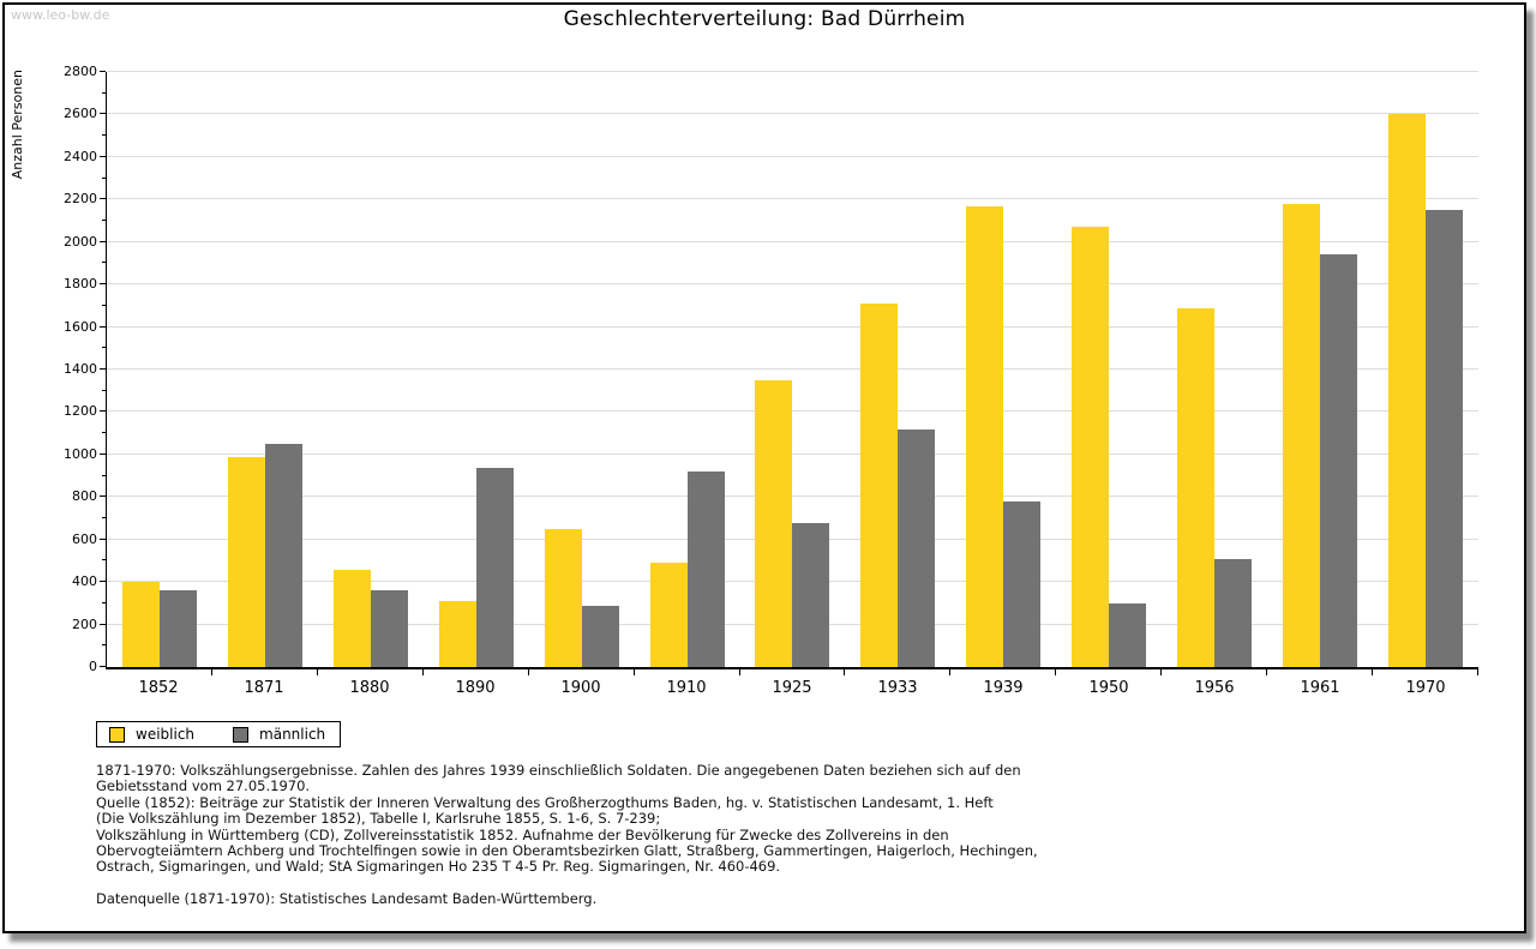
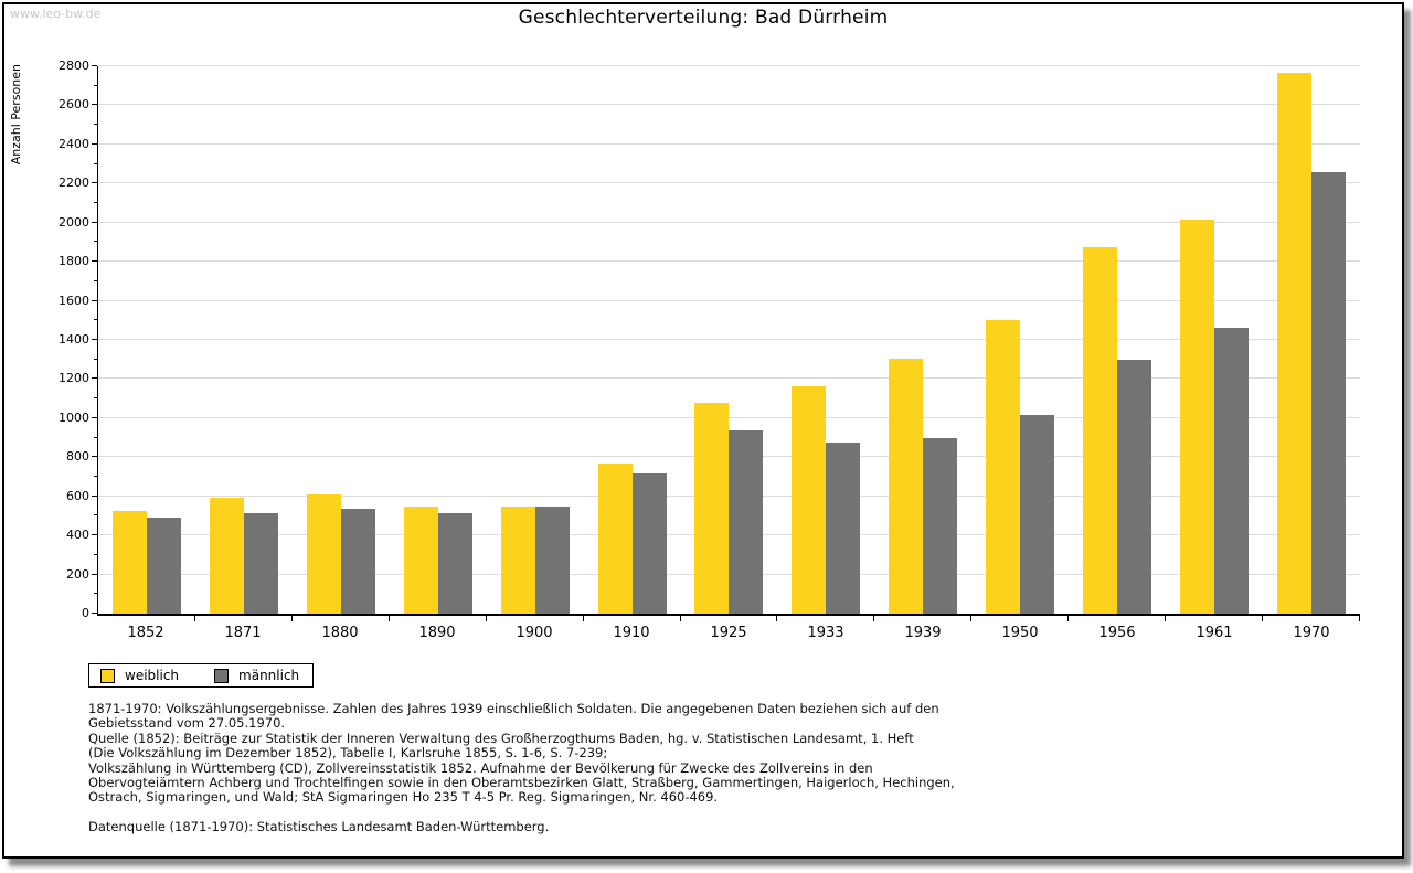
weiblich/1852: 400 -> 520
männlich/1852: 360 -> 490
weiblich/1871: 990 -> 600
männlich/1871: 1050 -> 520
weiblich/1880: 460 -> 610
männlich/1880: 360 -> 540
weiblich/1890: 310 -> 550
männlich/1890: 940 -> 520
weiblich/1900: 650 -> 550
männlich/1900: 290 -> 540
weiblich/1910: 490 -> 770
männlich/1910: 920 -> 720
weiblich/1925: 1350 -> 1080
männlich/1925: 680 -> 940
weiblich/1933: 1710 -> 1160
männlich/1933: 1120 -> 880
weiblich/1939: 2170 -> 1300
männlich/1939: 780 -> 900
weiblich/1950: 2070 -> 1500
männlich/1950: 300 -> 1020
weiblich/1956: 1690 -> 1880
männlich/1956: 510 -> 1300
weiblich/1961: 2180 -> 2020
männlich/1961: 1940 -> 1460
weiblich/1970: 2600 -> 2760
männlich/1970: 2150 -> 2260
